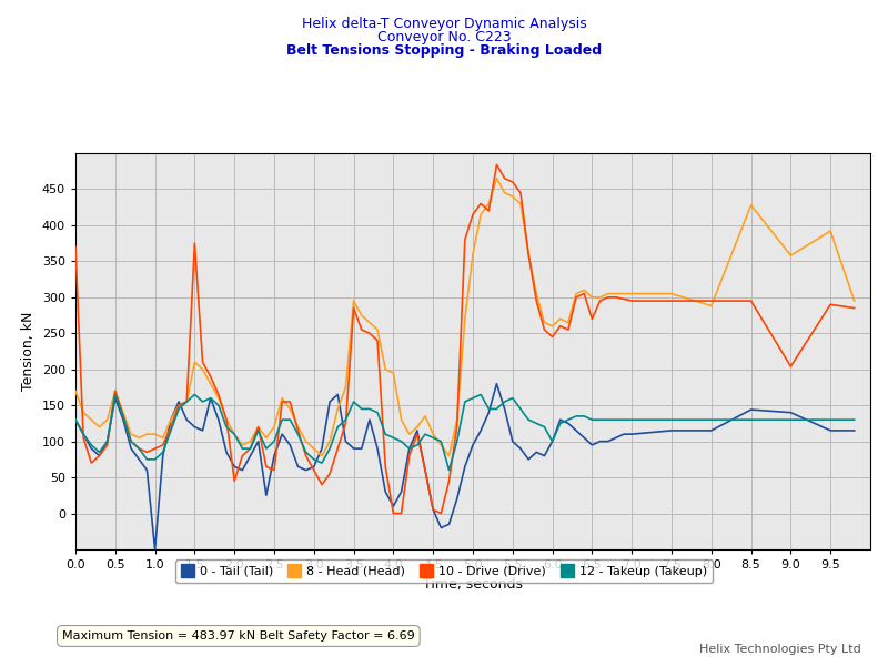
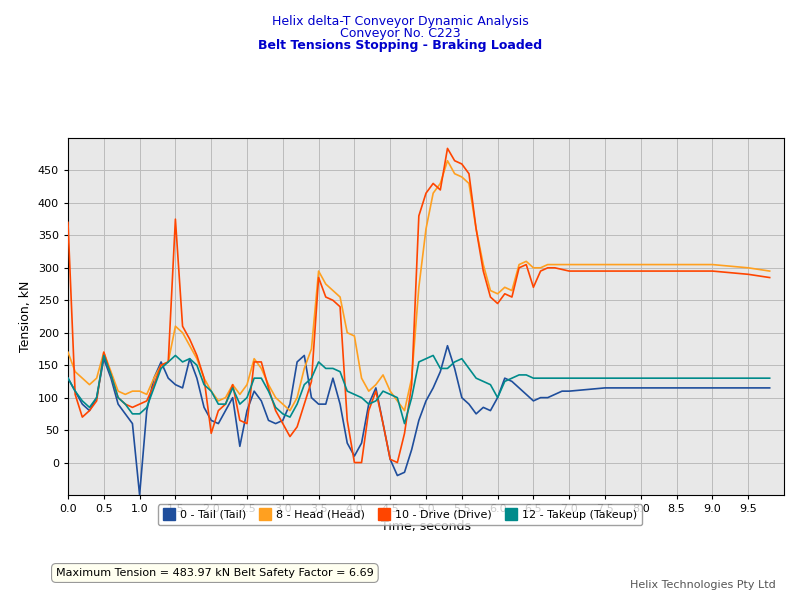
8 - Head (Head)/8.0: 288 -> 305
0 - Tail (Tail)/8.5: 144 -> 115
8 - Head (Head)/8.5: 428 -> 305
0 - Tail (Tail)/9.0: 140 -> 115
8 - Head (Head)/9.0: 358 -> 305
10 - Drive (Drive)/9.0: 204 -> 295
8 - Head (Head)/9.5: 392 -> 300
